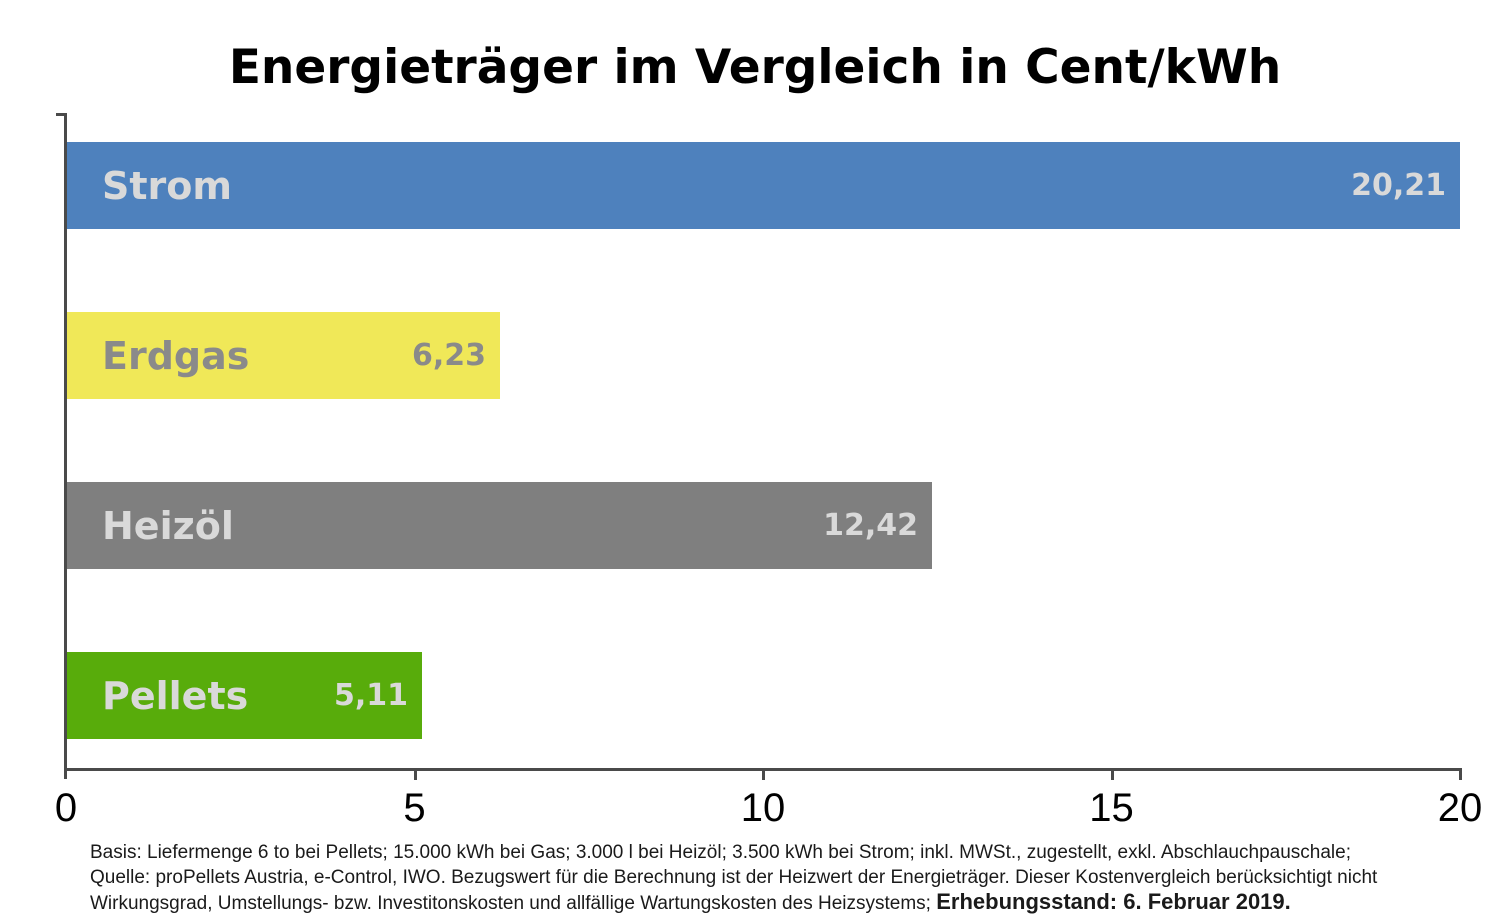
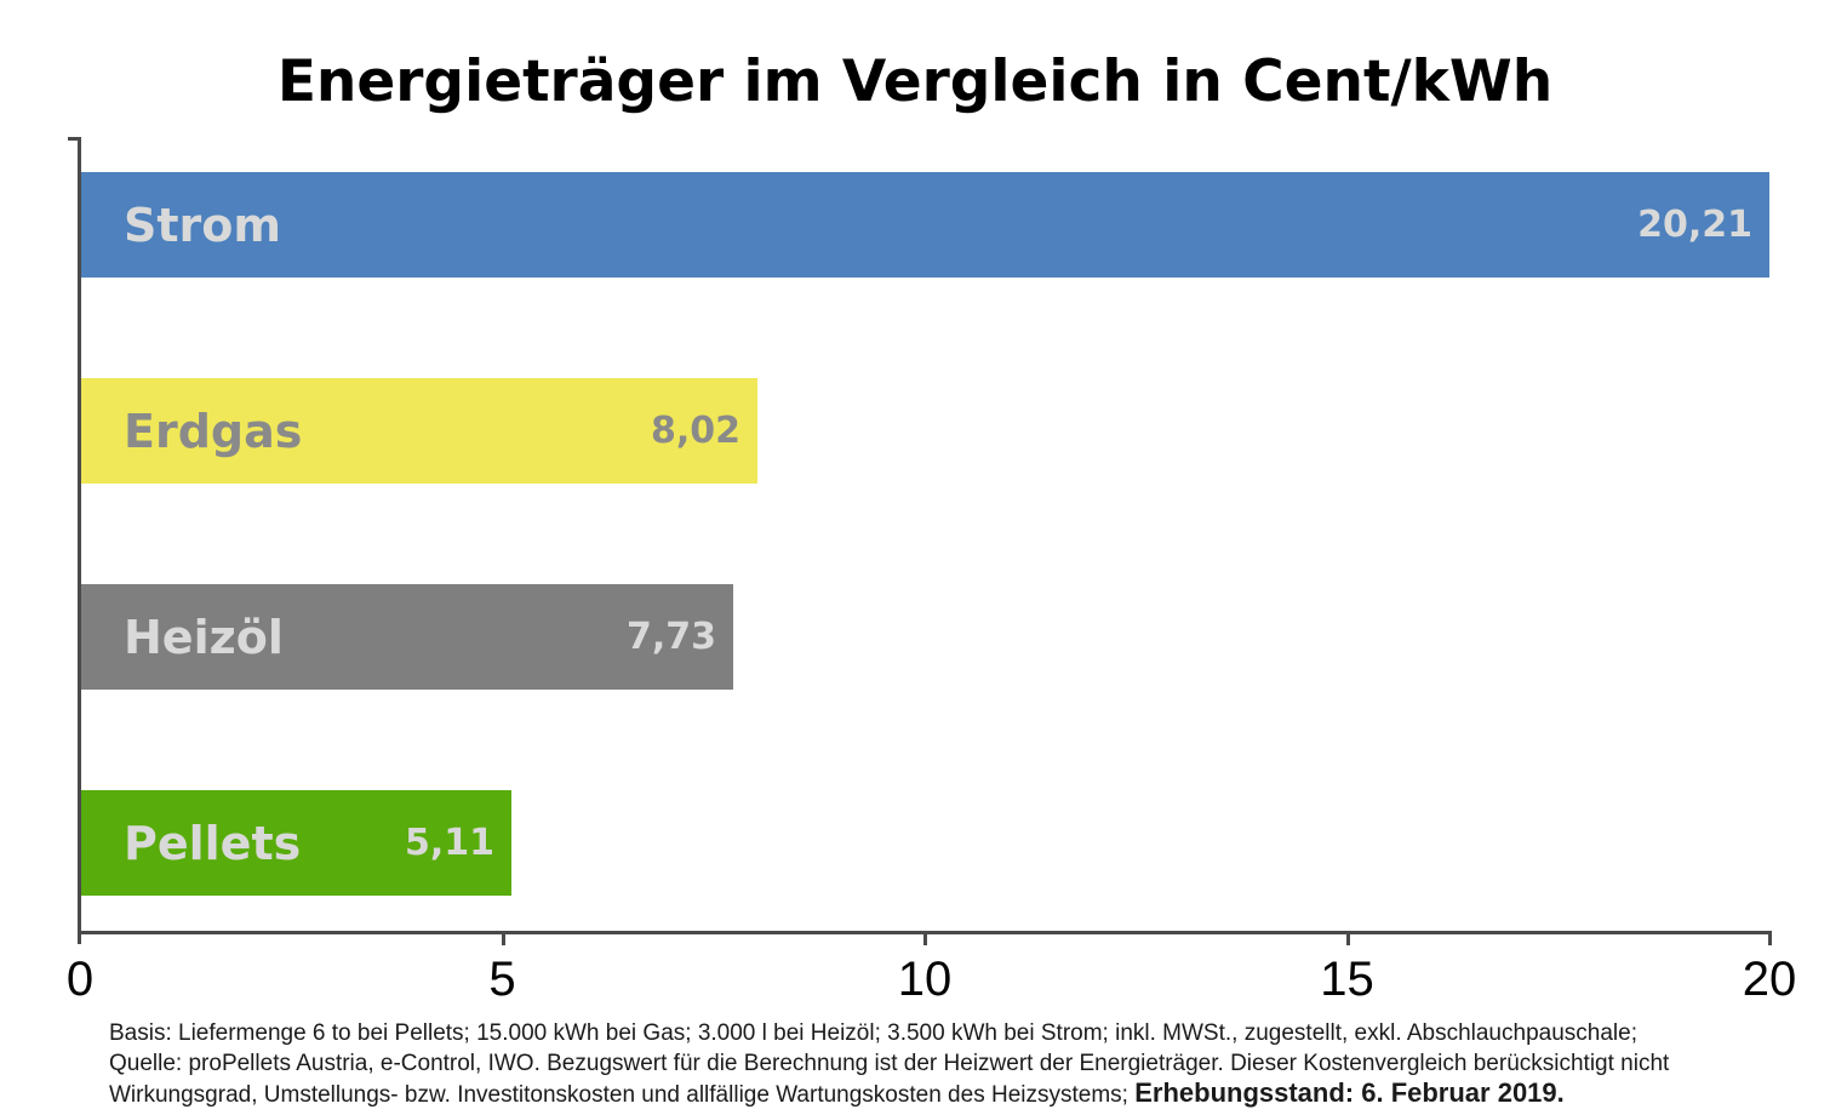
Erdgas: 6,23 -> 8,02
Heizöl: 12,42 -> 7,73
